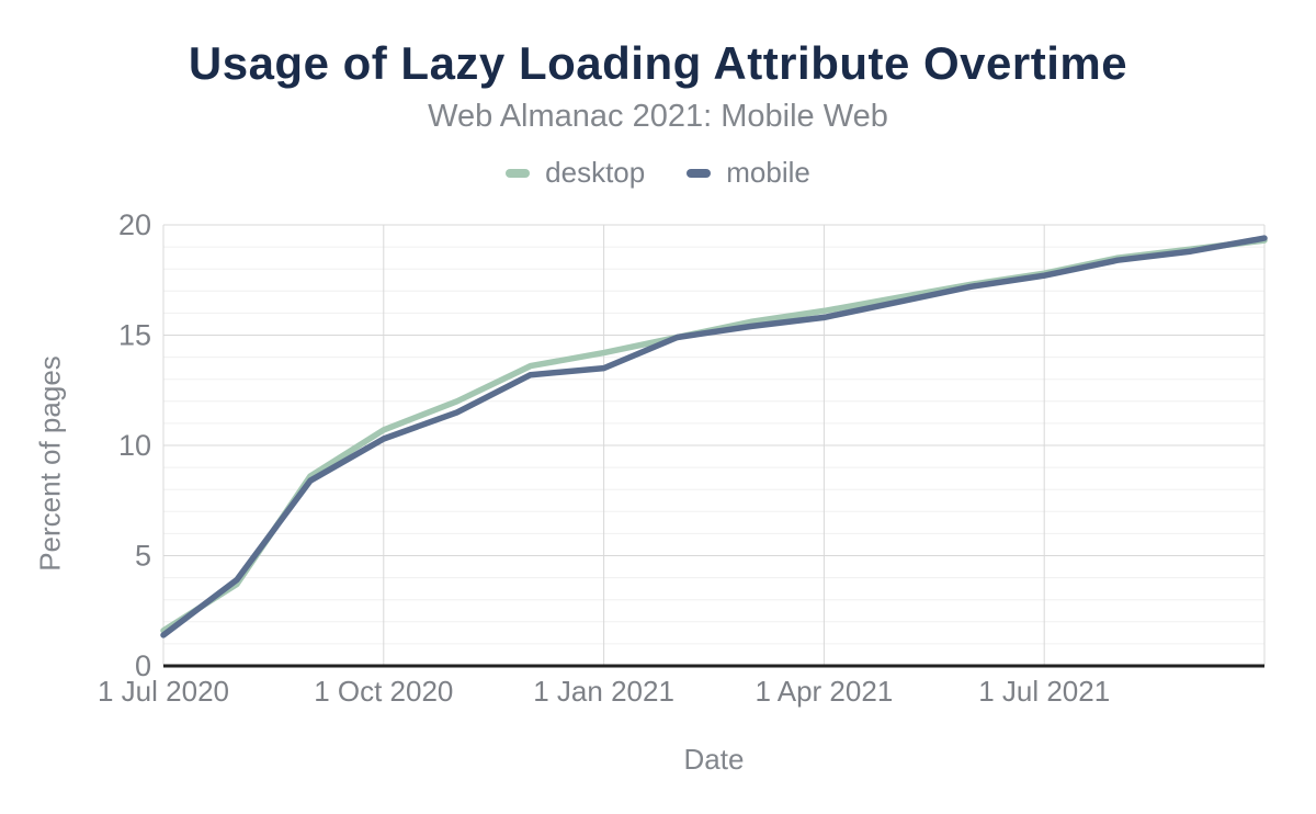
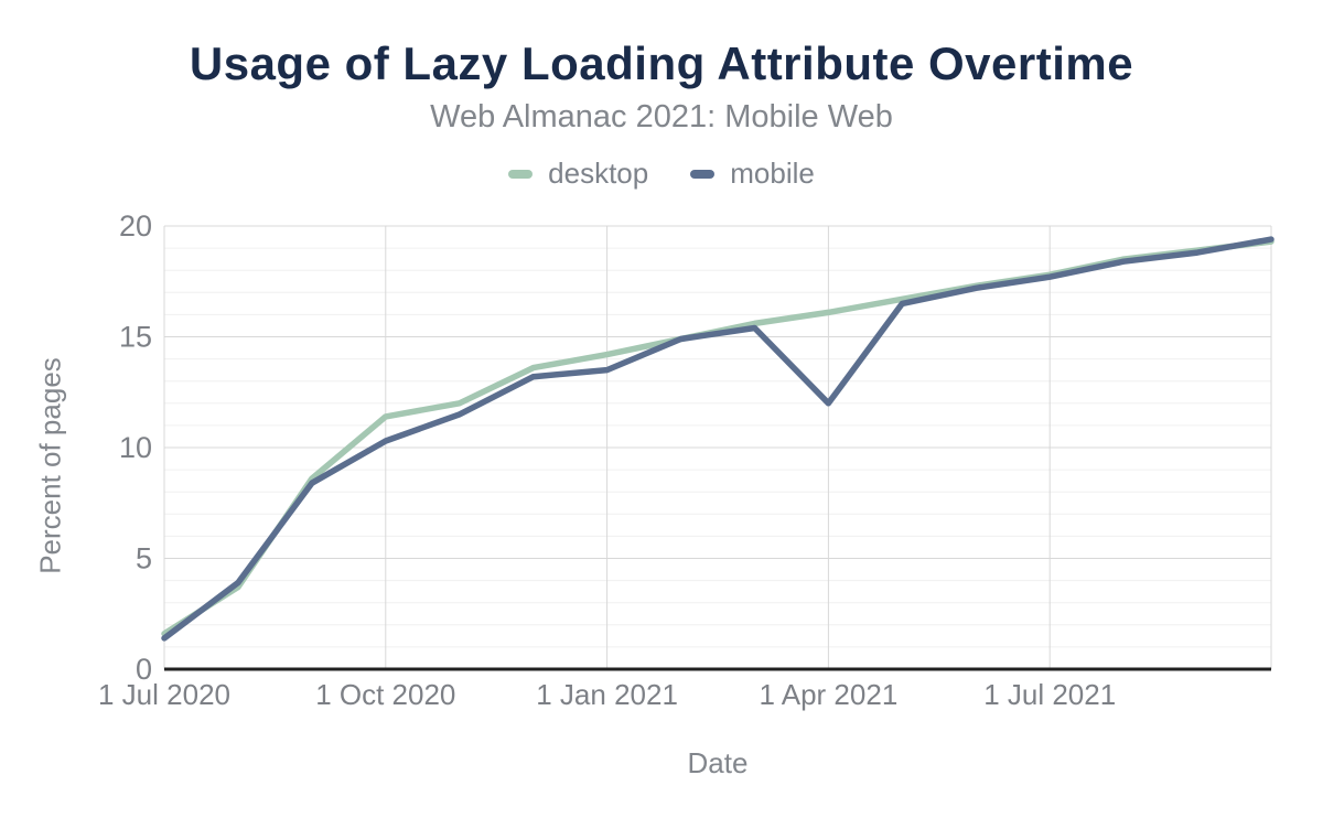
desktop/1 Oct 2020: 10.7 -> 11.4
mobile/1 Apr 2021: 15.8 -> 12.0
